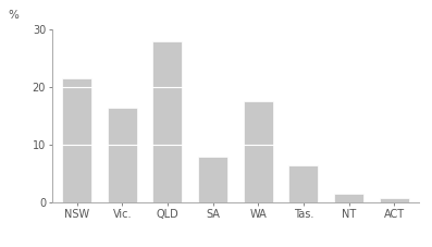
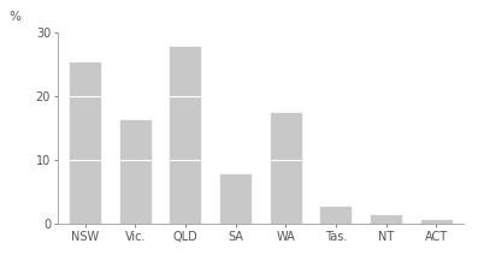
NSW: 21.6 -> 25.5
Tas.: 6.4 -> 2.8
